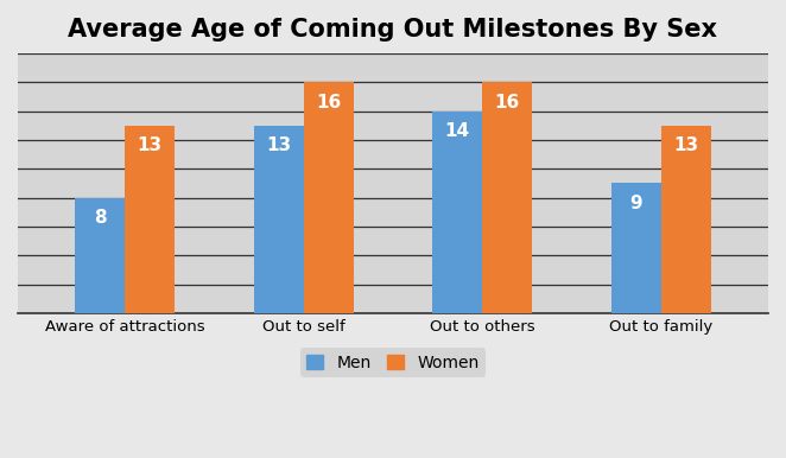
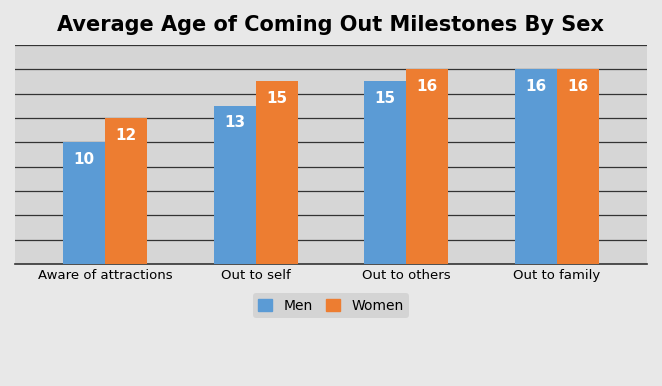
Men/Aware of attractions: 8 -> 10
Women/Aware of attractions: 13 -> 12
Women/Out to self: 16 -> 15
Men/Out to others: 14 -> 15
Men/Out to family: 9 -> 16
Women/Out to family: 13 -> 16
